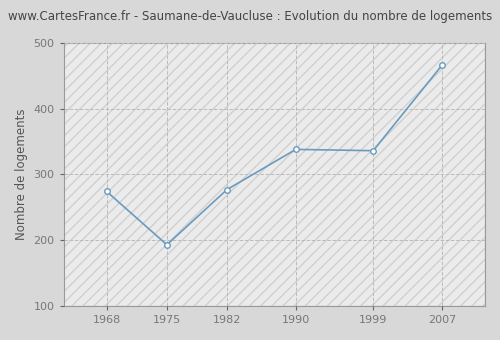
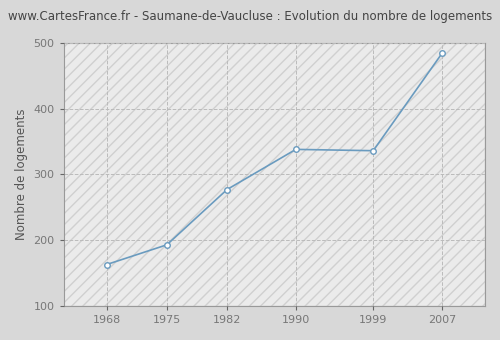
1968: 274 -> 163
2007: 466 -> 484
